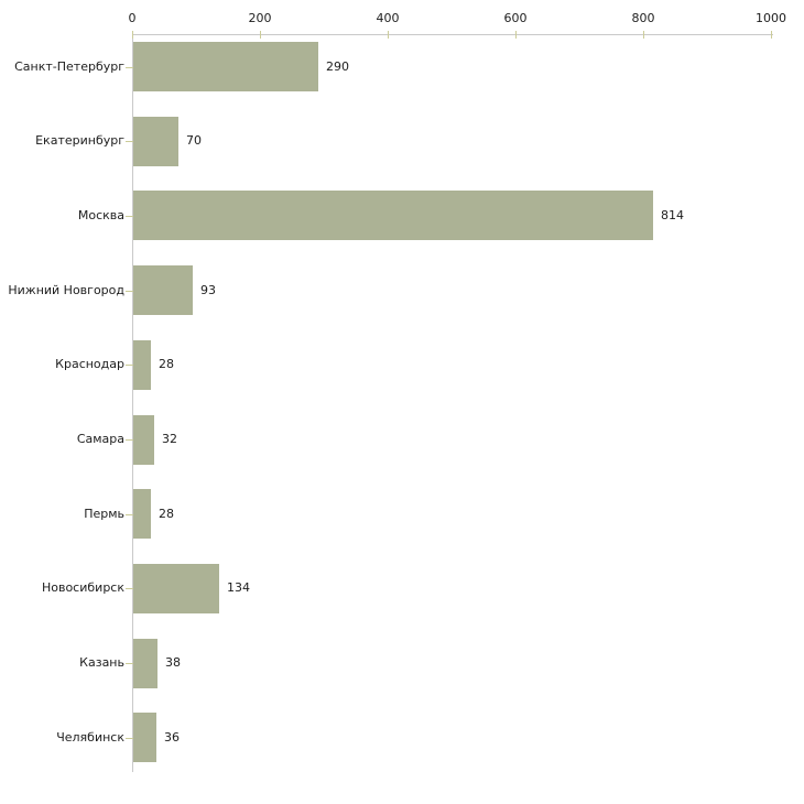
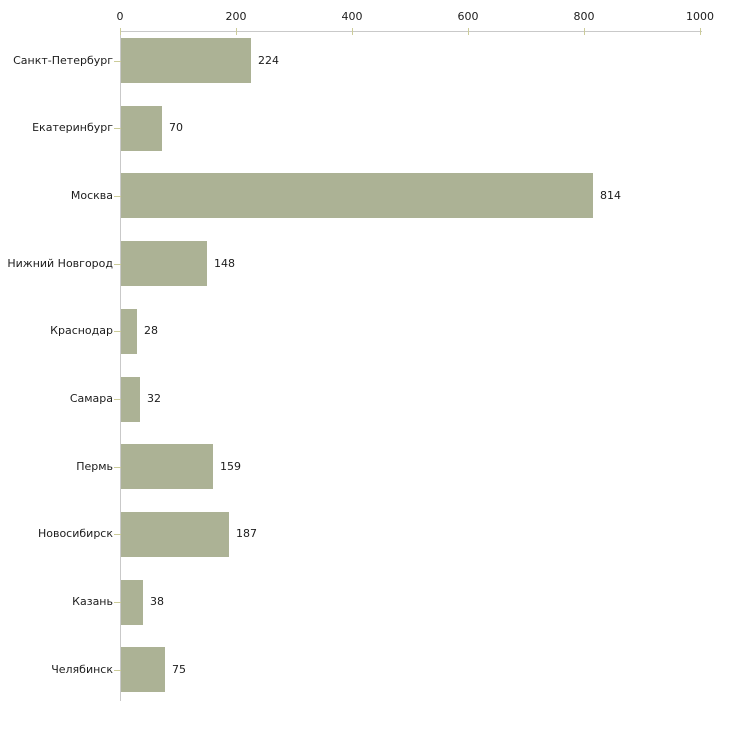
Санкт-Петербург: 290 -> 224
Нижний Новгород: 93 -> 148
Пермь: 28 -> 159
Новосибирск: 134 -> 187
Челябинск: 36 -> 75
